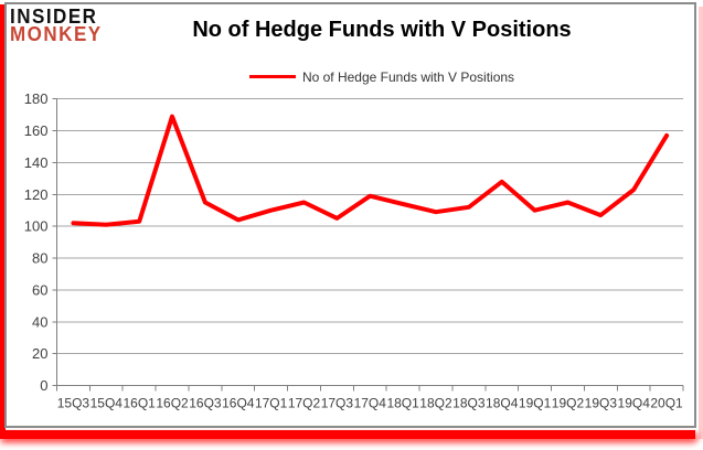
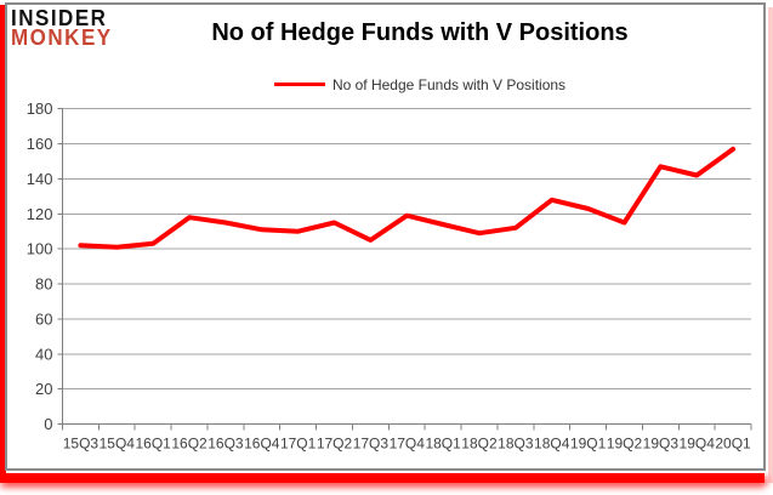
16Q2: 169 -> 118
16Q4: 104 -> 111
19Q1: 110 -> 123
19Q3: 107 -> 147
19Q4: 123 -> 142
